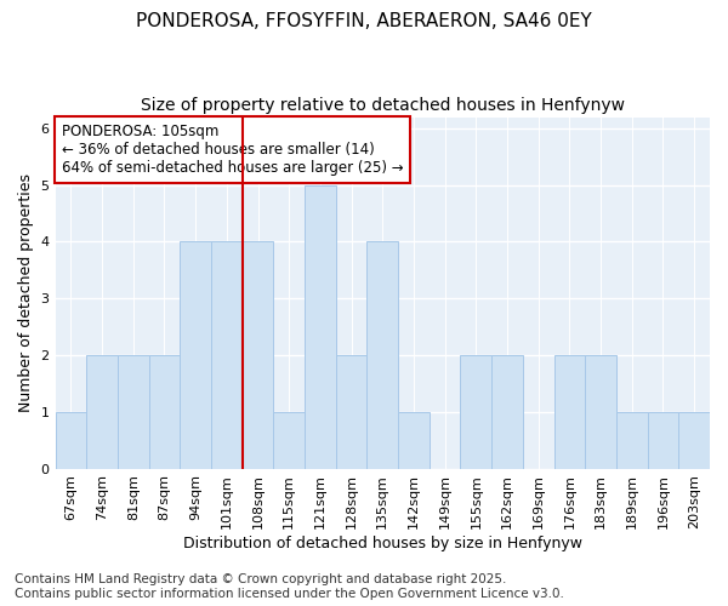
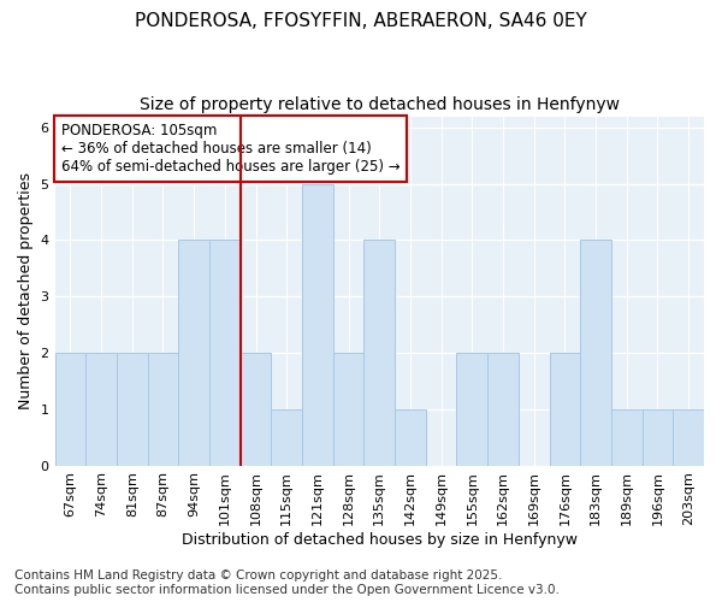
67sqm: 1 -> 2
108sqm: 4 -> 2
183sqm: 2 -> 4
